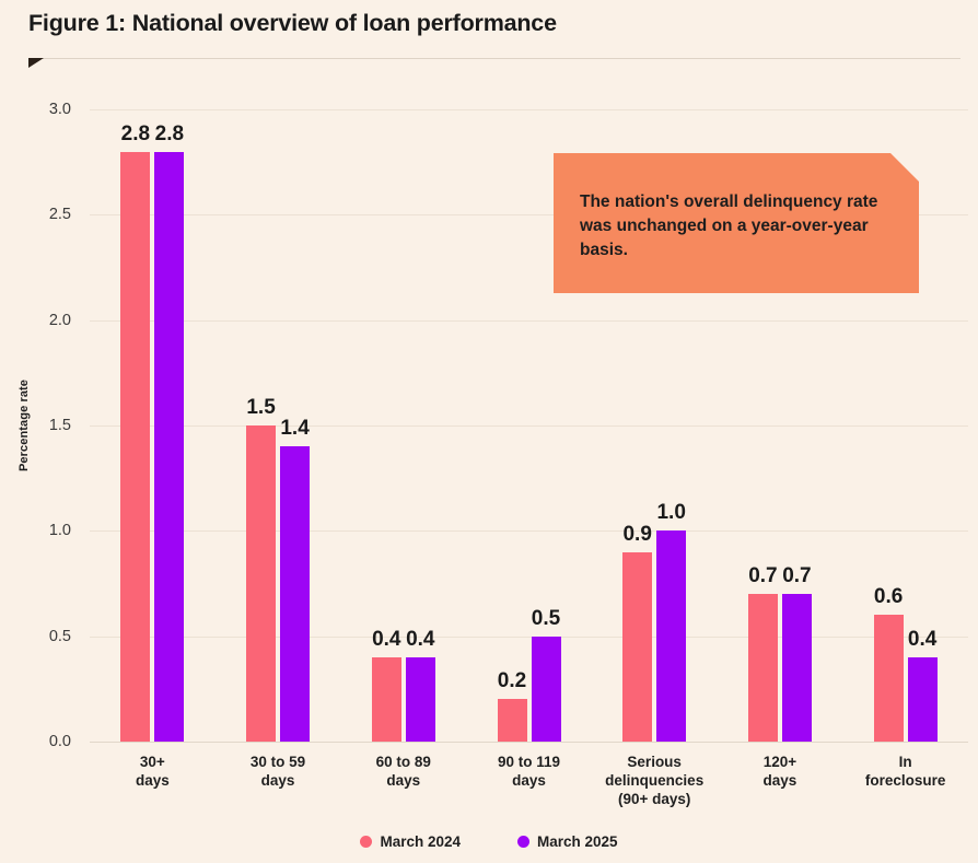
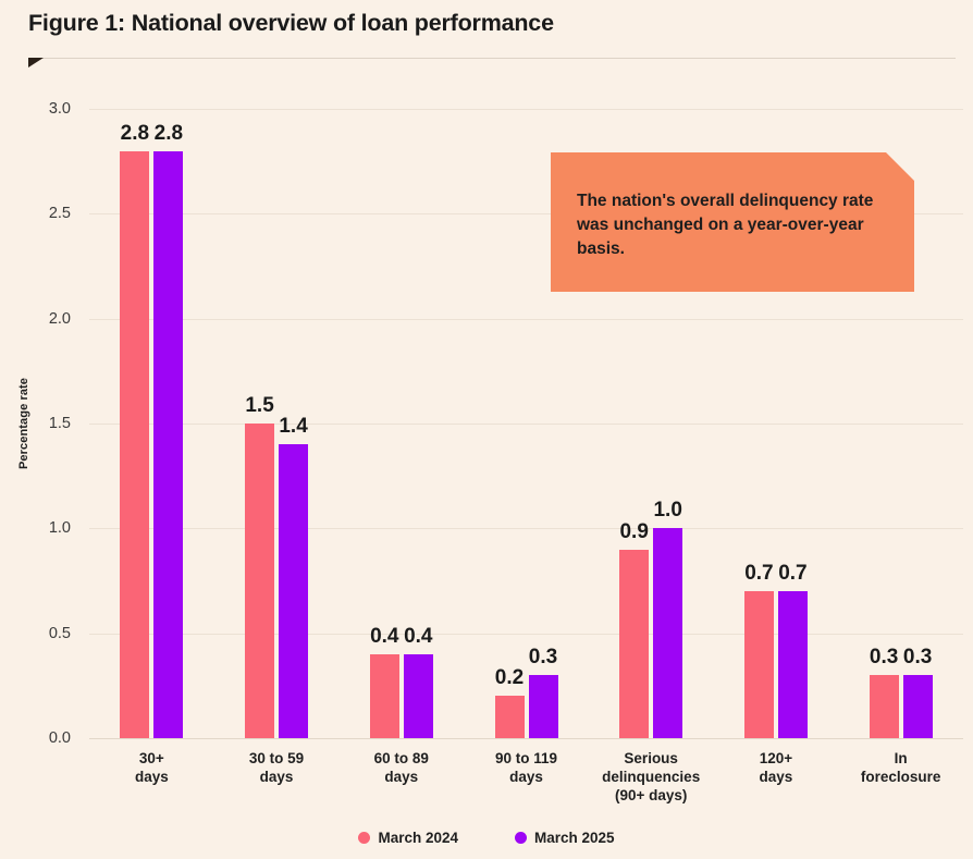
March 2025/90 to 119 days: 0.5 -> 0.3
March 2024/In foreclosure: 0.6 -> 0.3
March 2025/In foreclosure: 0.4 -> 0.3
